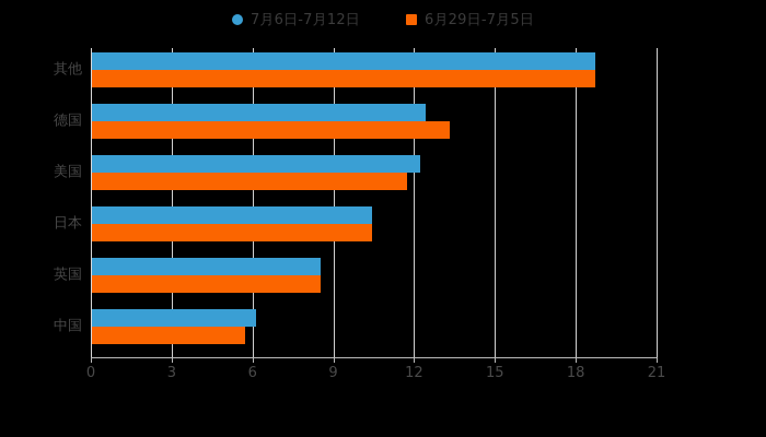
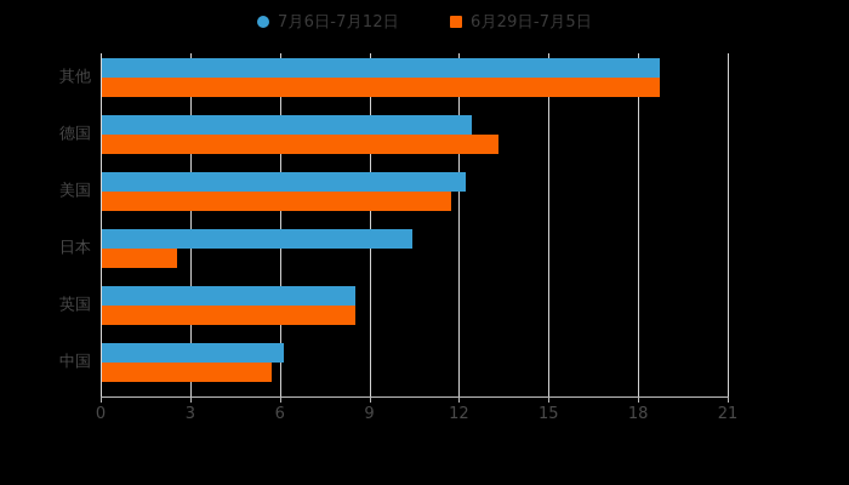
6月29日-7月5日/日本: 10.4 -> 2.5
